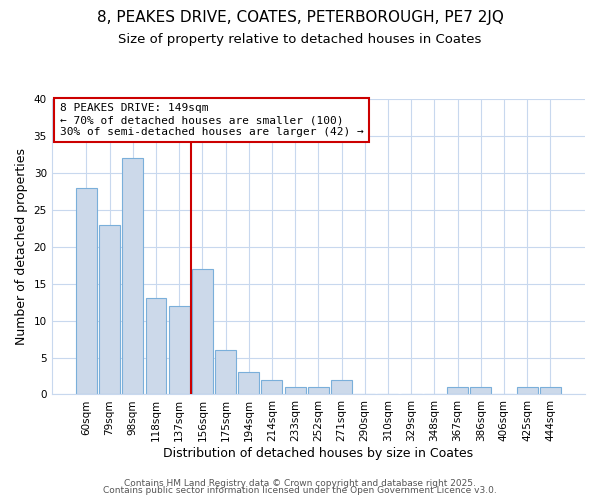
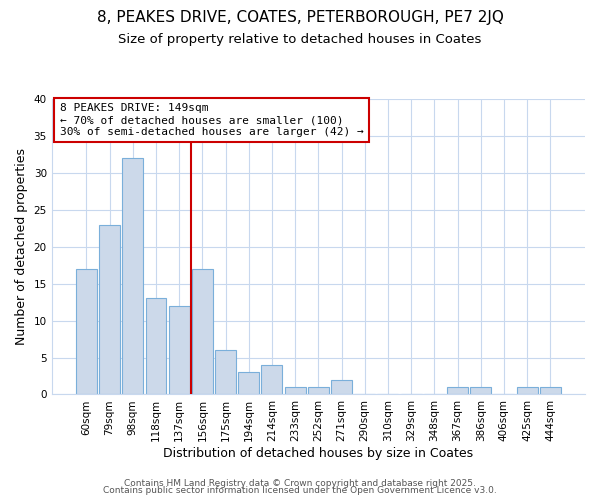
60sqm: 28 -> 17
214sqm: 2 -> 4
